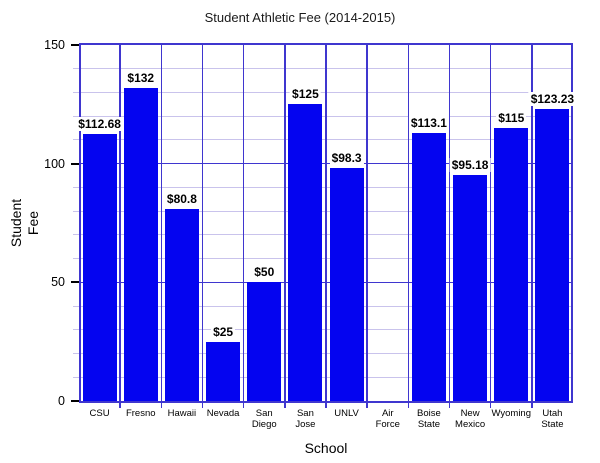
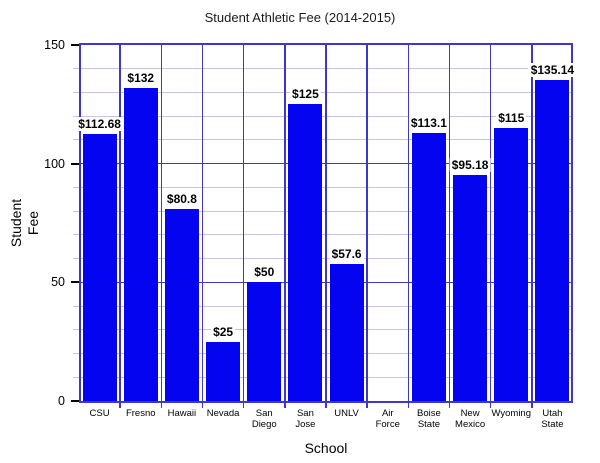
UNLV: $98.3 -> $57.6
Utah State: $123.23 -> $135.14
